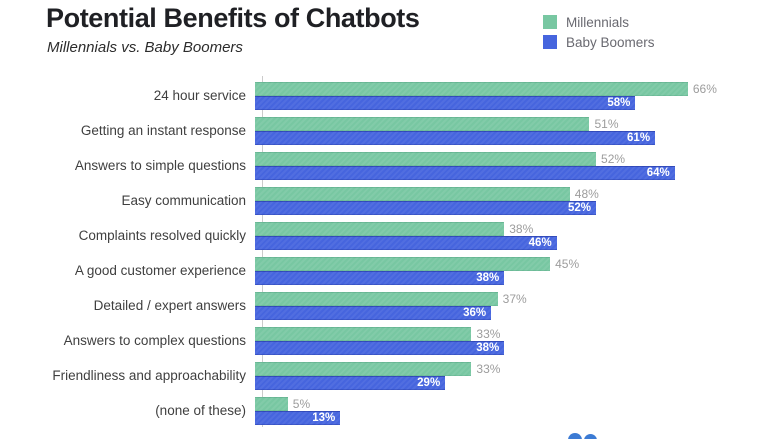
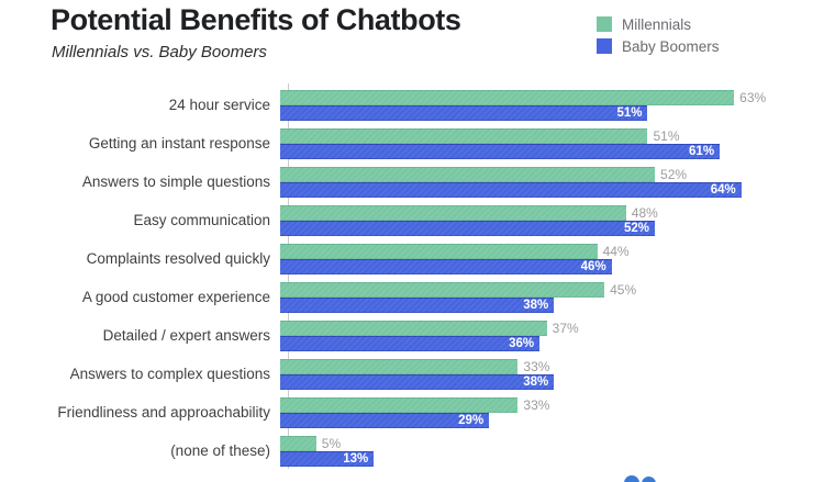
Millennials/24 hour service: 66% -> 63%
Baby Boomers/24 hour service: 58% -> 51%
Millennials/Complaints resolved quickly: 38% -> 44%
